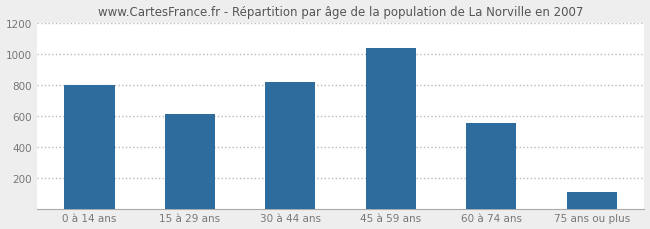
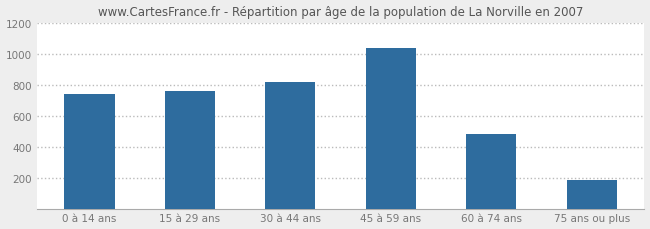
0 à 14 ans: 800 -> 740
15 à 29 ans: 610 -> 760
60 à 74 ans: 550 -> 480
75 ans ou plus: 110 -> 180
